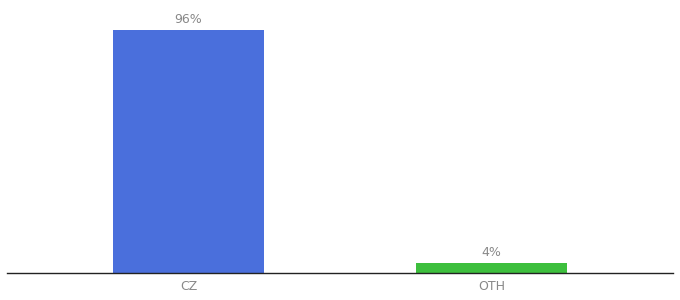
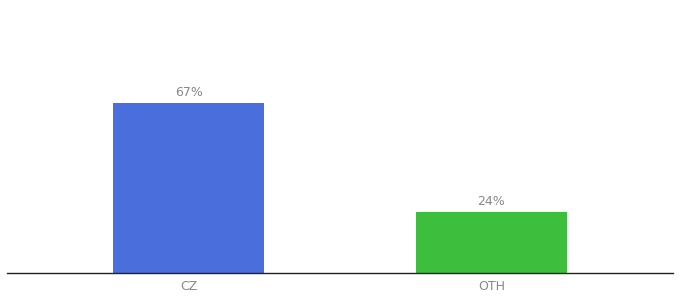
CZ: 96% -> 67%
OTH: 4% -> 24%
